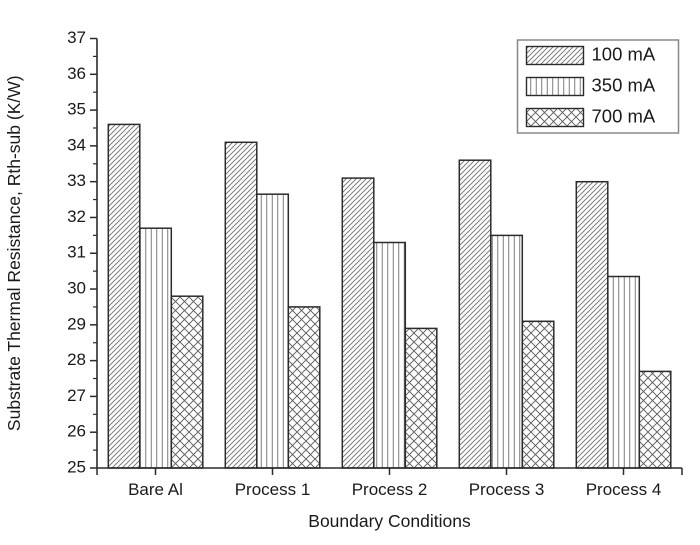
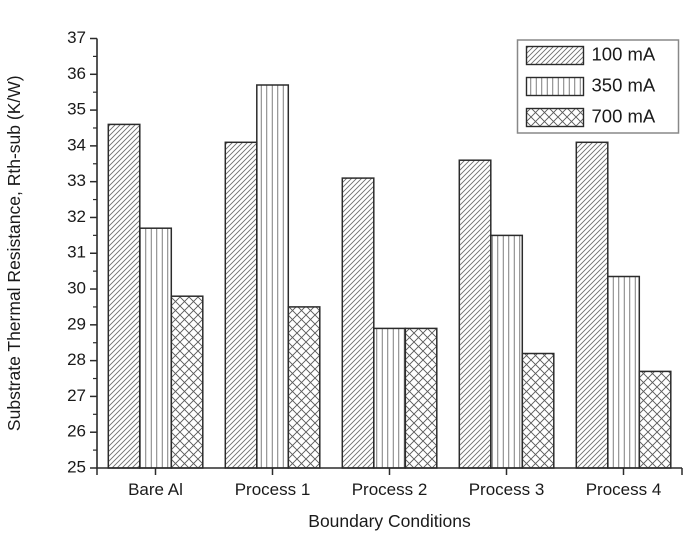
350 mA/Process 1: 32.6 -> 35.7
350 mA/Process 2: 31.3 -> 28.9
700 mA/Process 3: 29.1 -> 28.2
100 mA/Process 4: 33.0 -> 34.1
